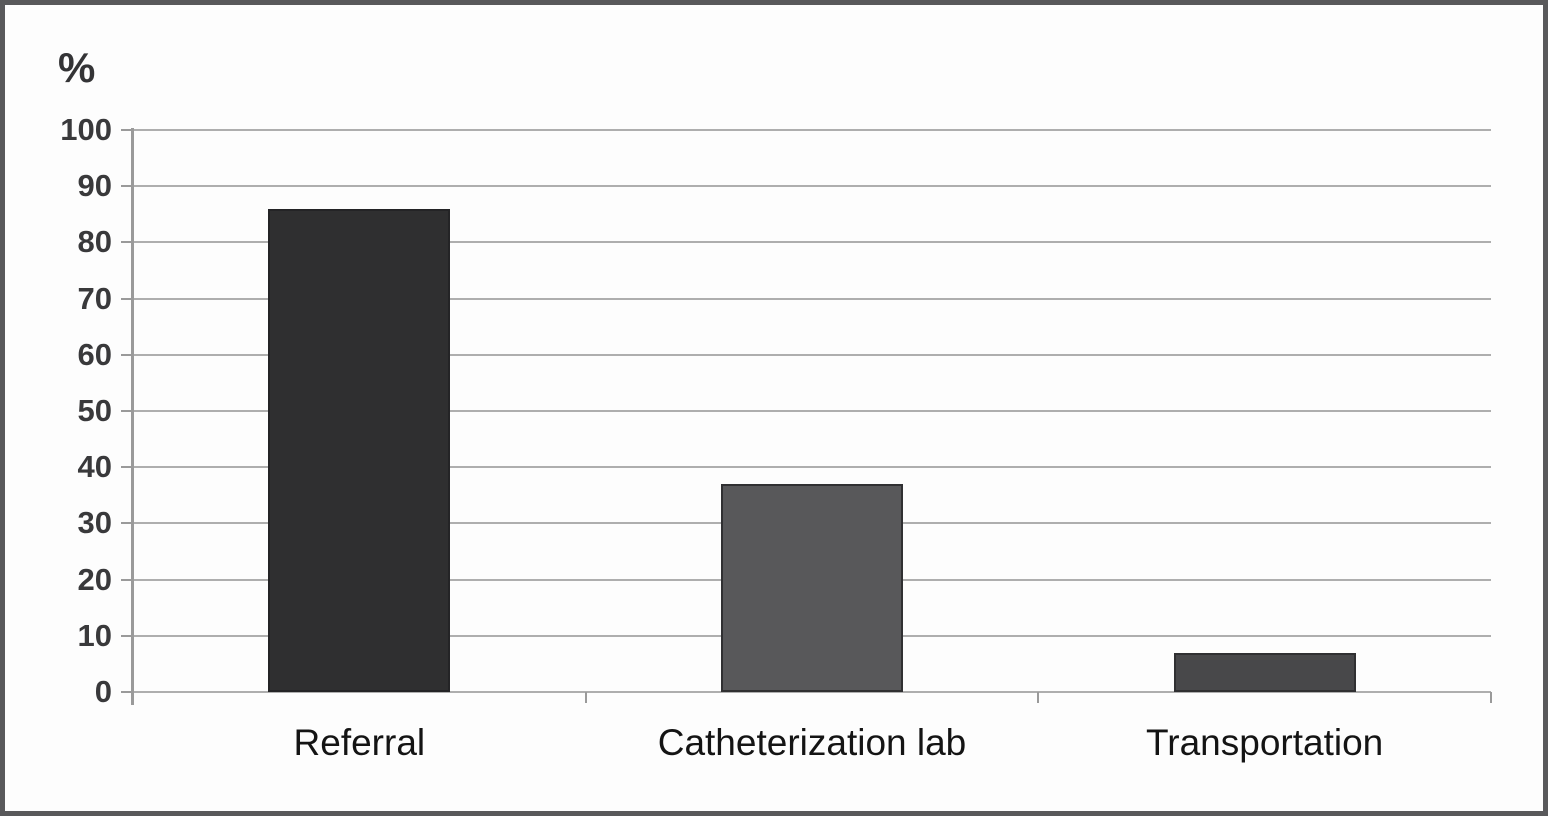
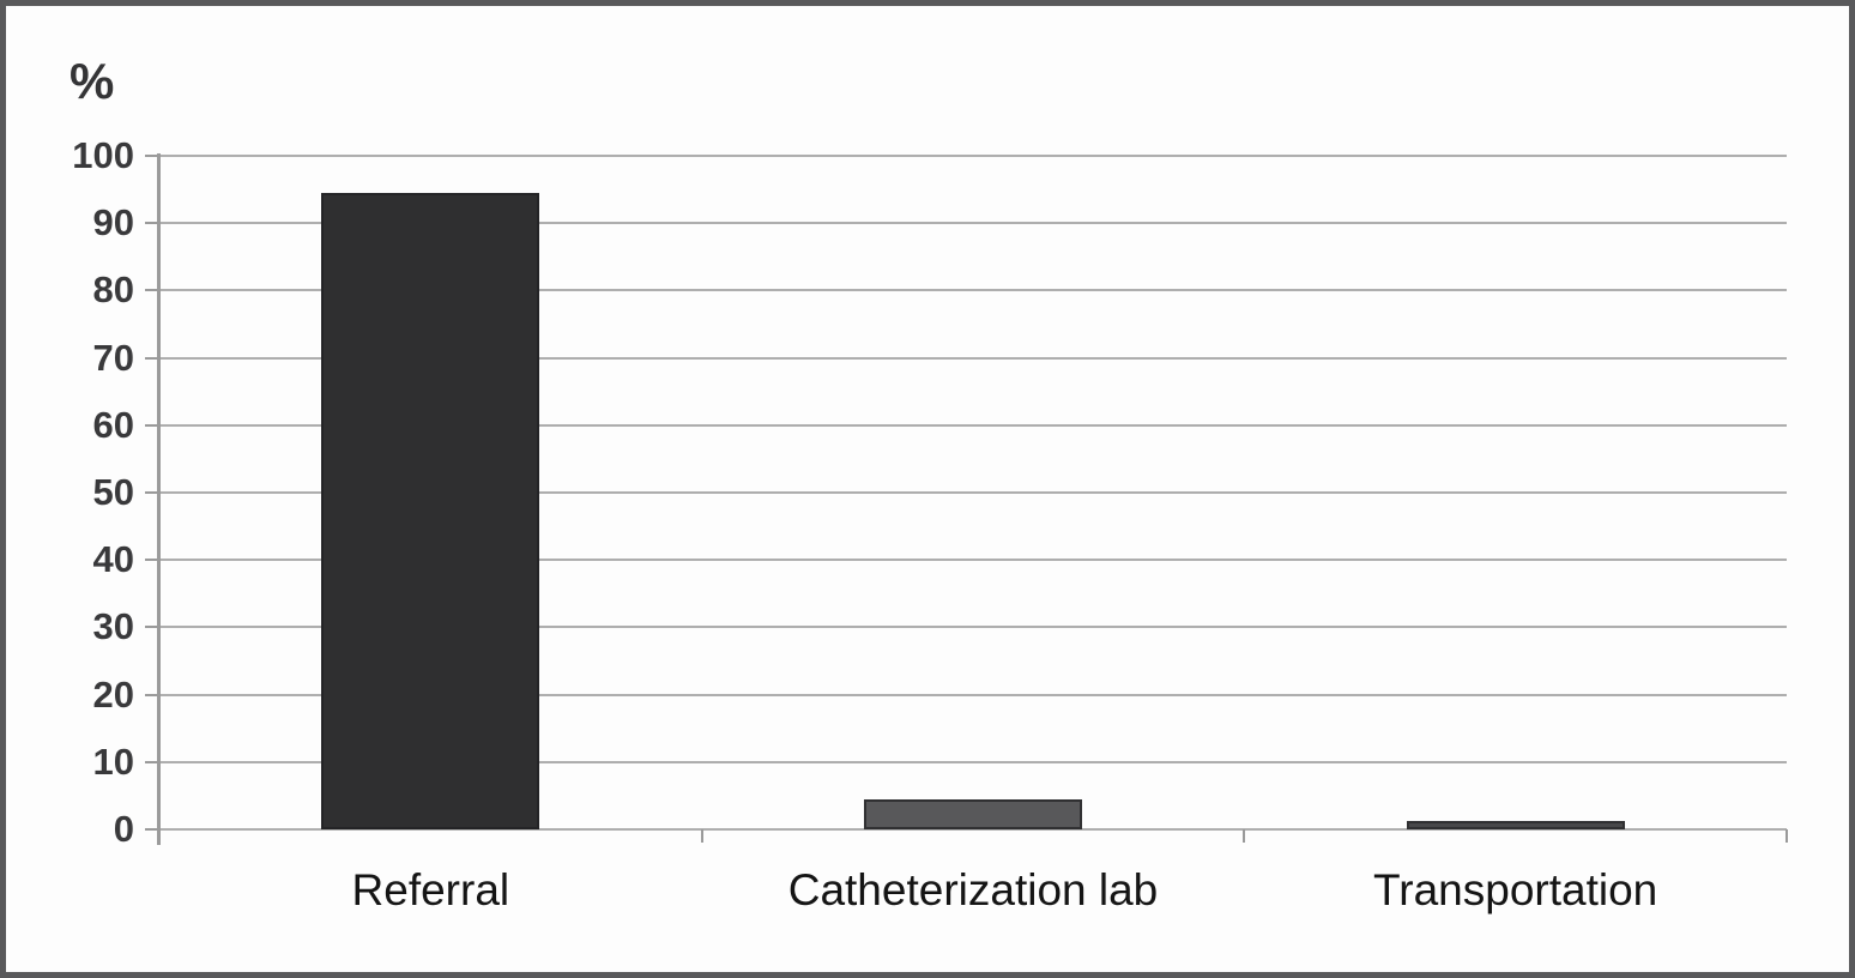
Referral: 86 -> 94
Catheterization lab: 37 -> 4
Transportation: 7 -> 1
